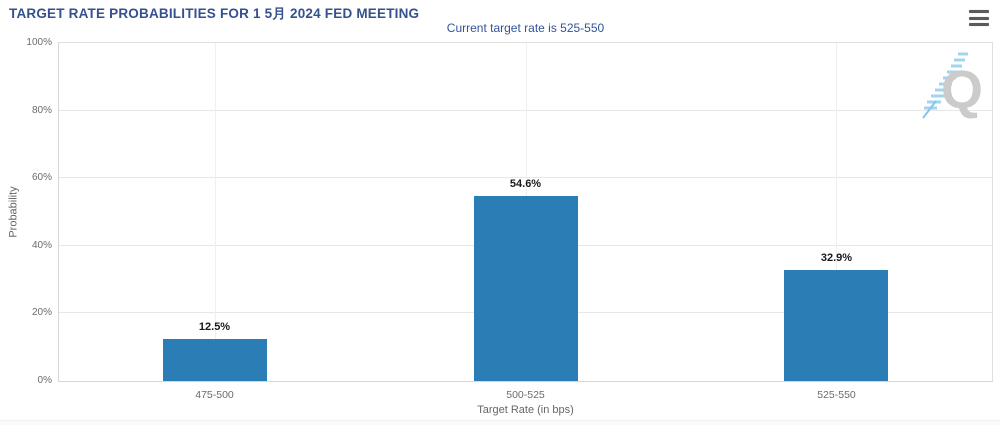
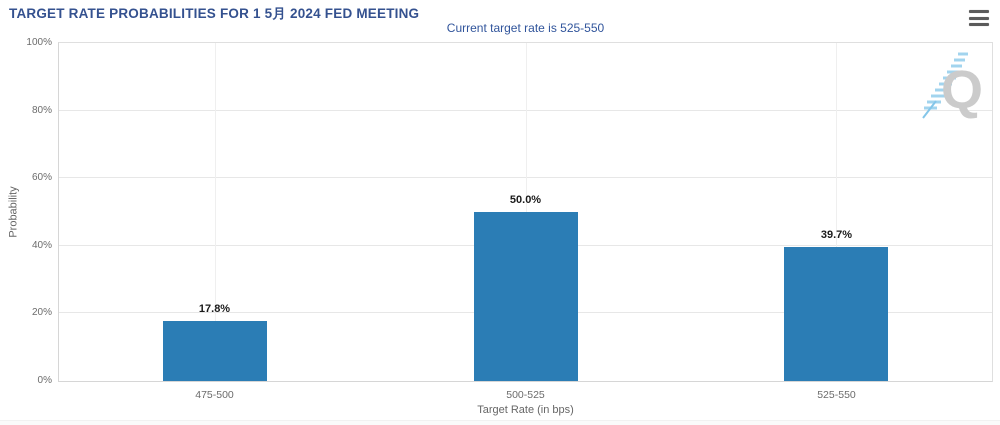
475-500: 12.5% -> 17.8%
500-525: 54.6% -> 50.0%
525-550: 32.9% -> 39.7%
